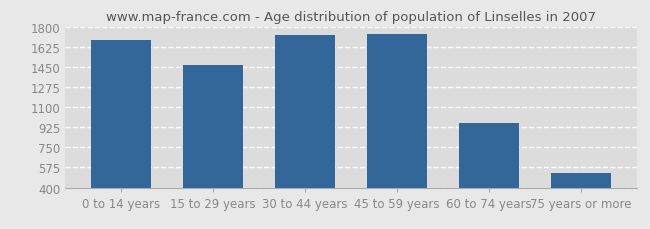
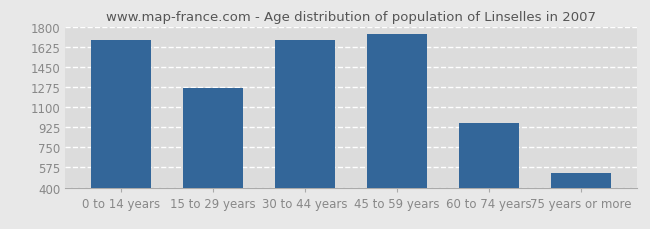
15 to 29 years: 1470 -> 1270
30 to 44 years: 1720 -> 1680
